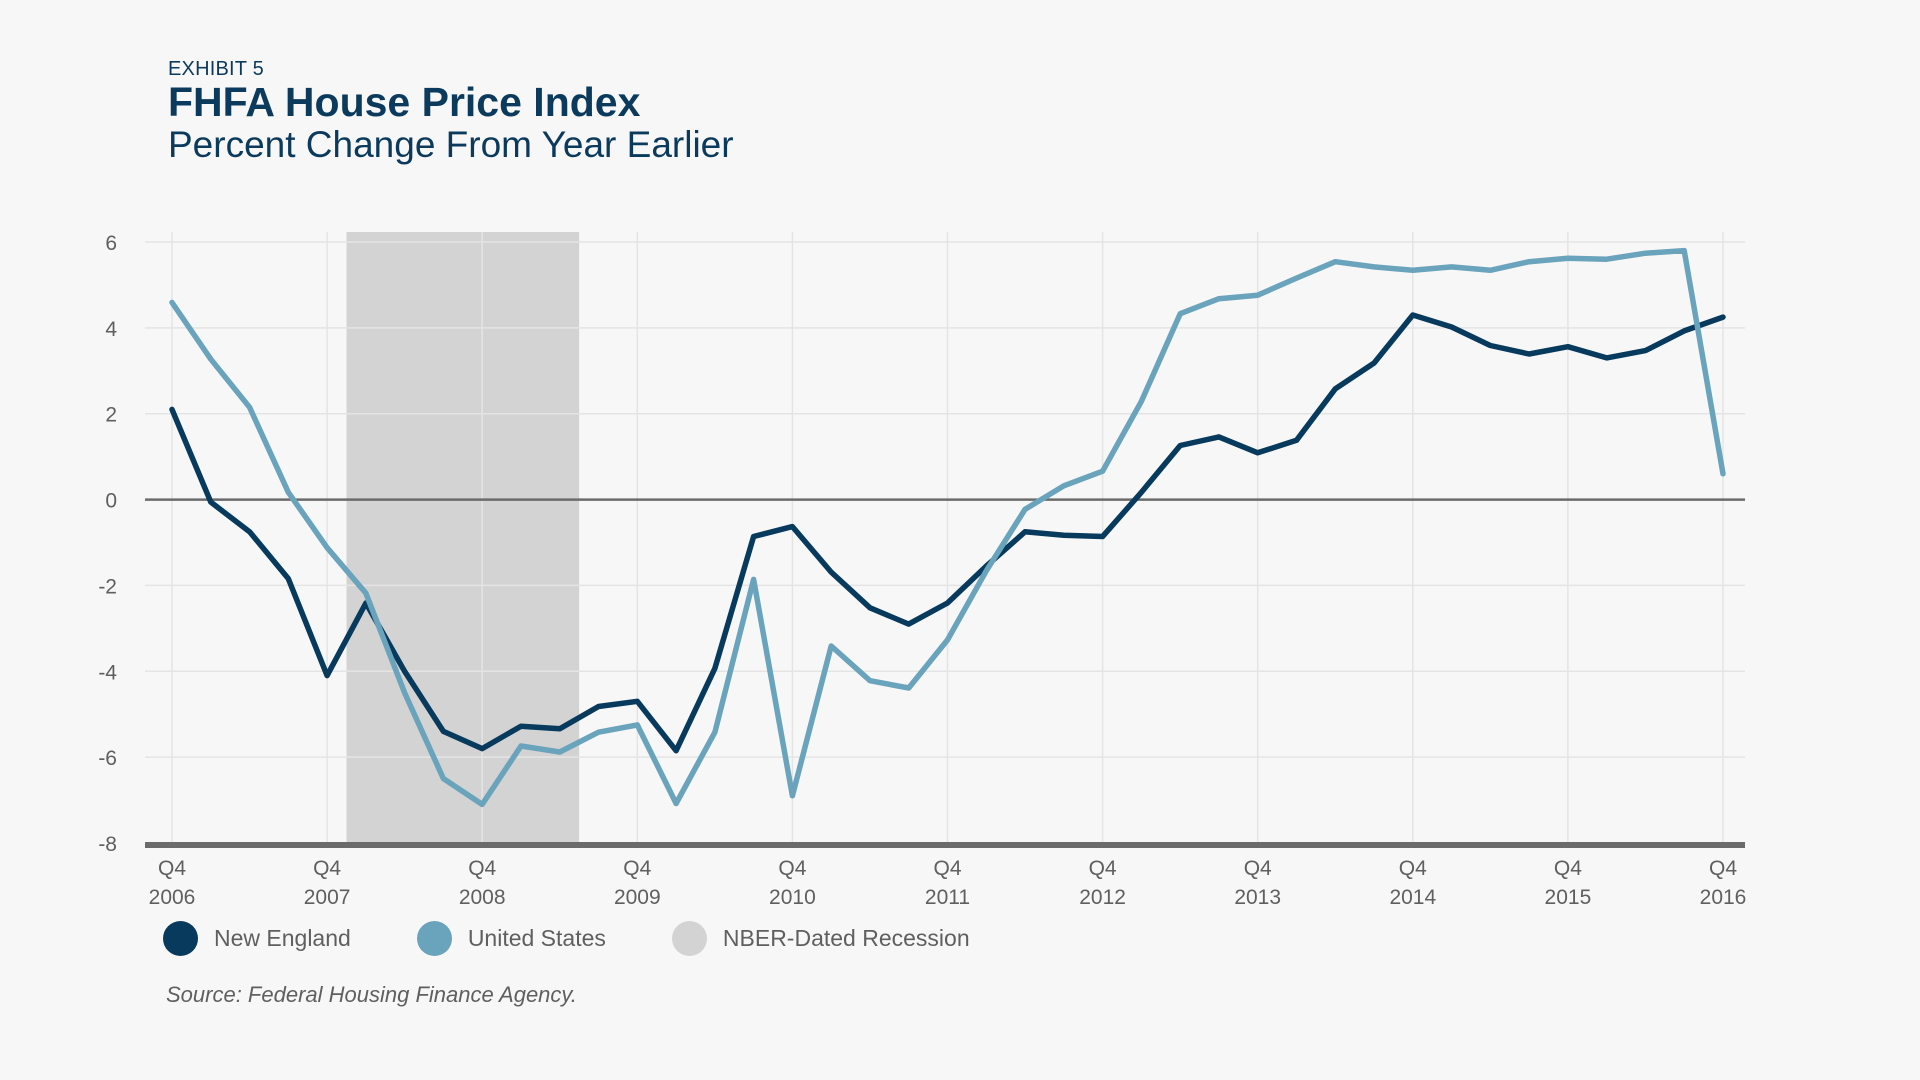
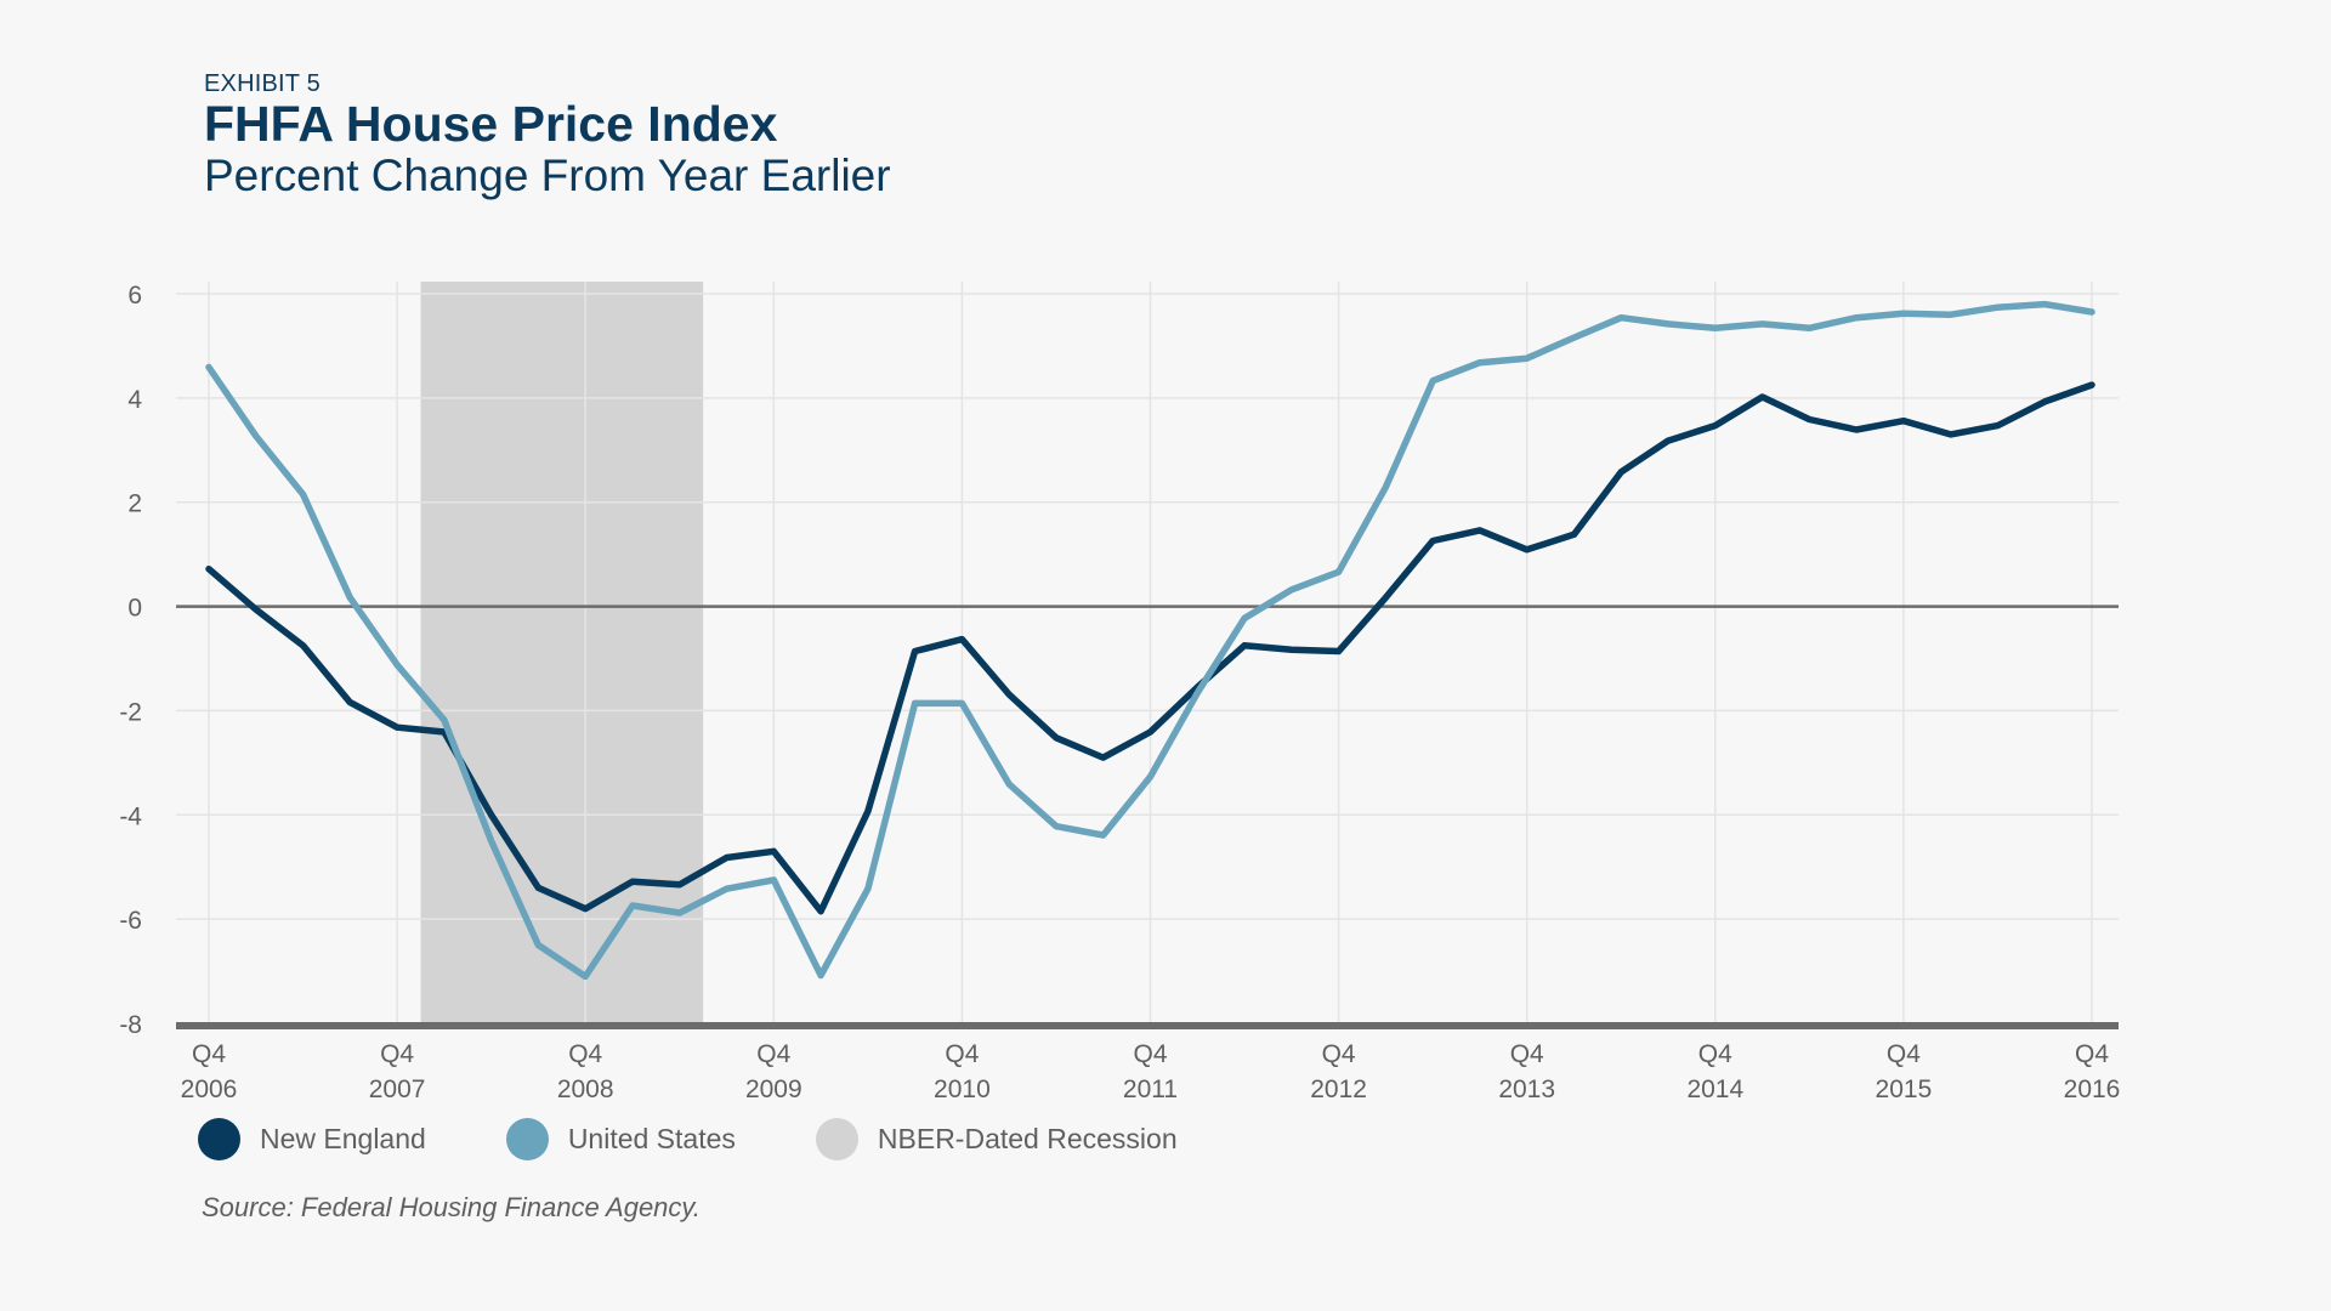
New England/Q4 2006: 2.1 -> 0.7
New England/Q4 2007: -4.1 -> -2.3
United States/Q4 2010: -6.9 -> -1.9
New England/Q4 2014: 4.3 -> 3.5
United States/Q4 2016: 0.6 -> 5.7
